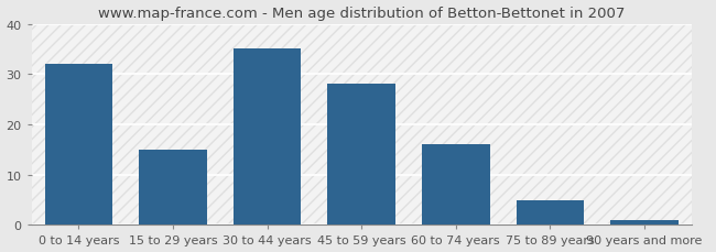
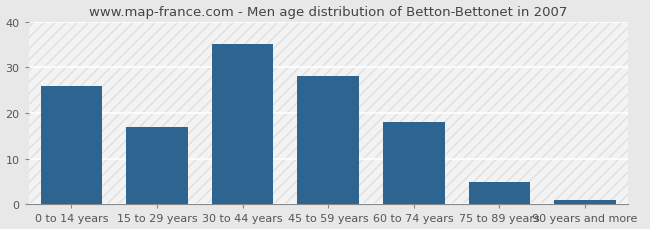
0 to 14 years: 32 -> 26
15 to 29 years: 15 -> 17
60 to 74 years: 16 -> 18
